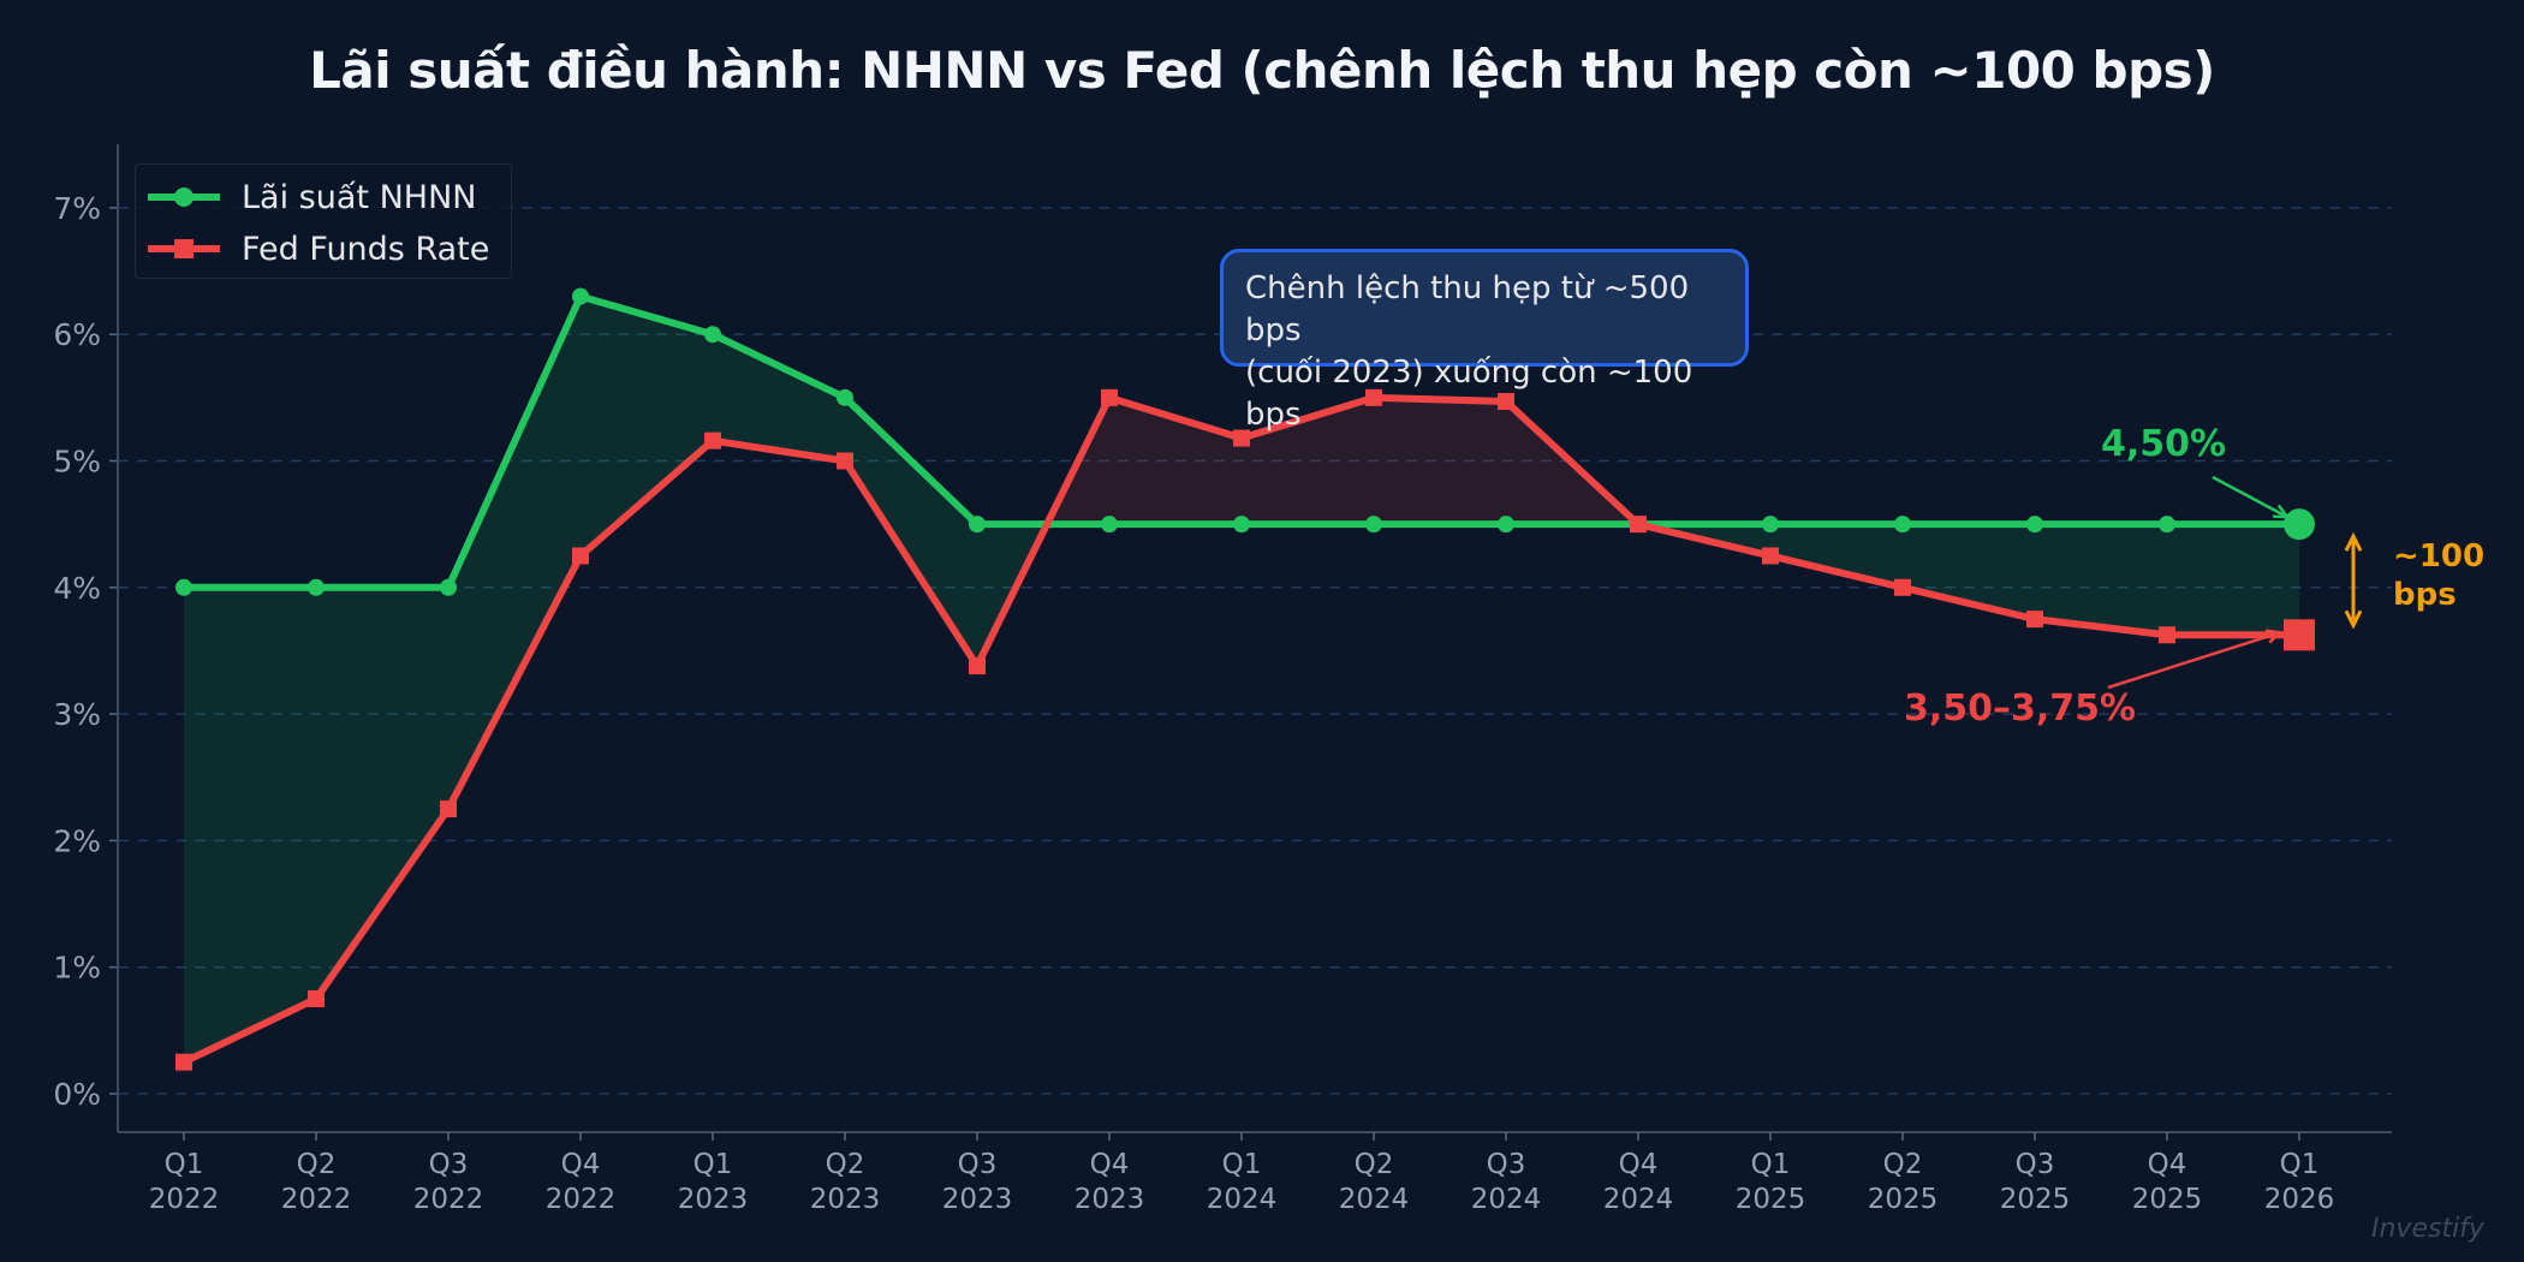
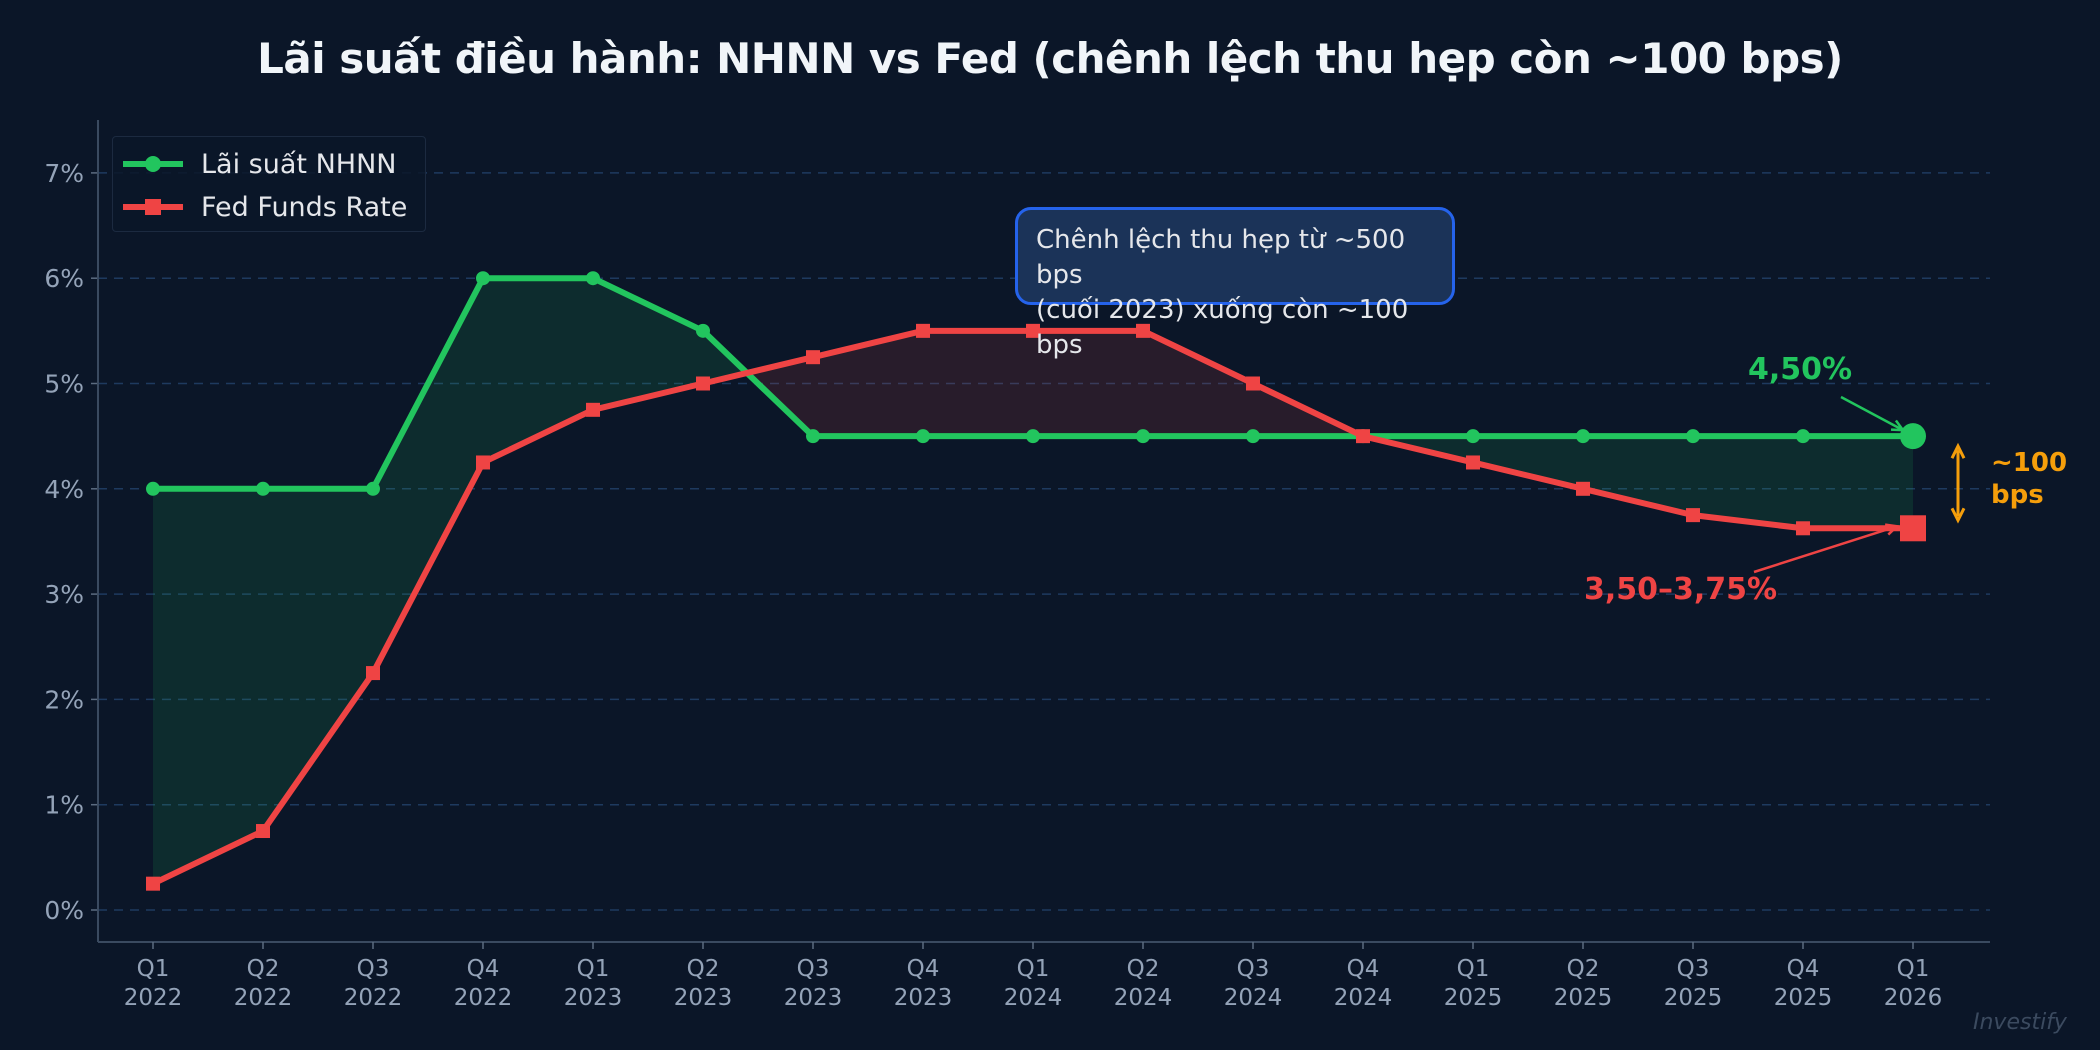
Lãi suất NHNN/Q4 2022: 6.3% -> 6.0%
Fed Funds Rate/Q1 2023: 5.16% -> 4.75%
Fed Funds Rate/Q3 2023: 3.38% -> 5.25%
Fed Funds Rate/Q1 2024: 5.18% -> 5.50%
Fed Funds Rate/Q3 2024: 5.47% -> 5.00%
